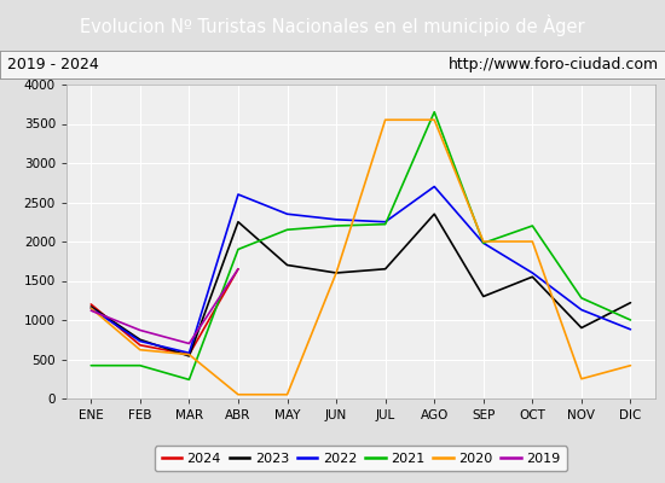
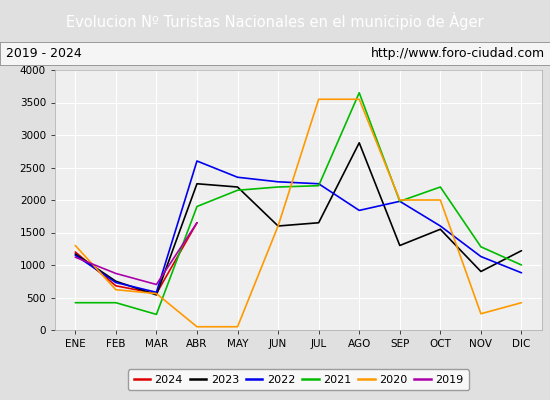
2020/ENE: 1150 -> 1300
2023/MAY: 1700 -> 2200
2023/AGO: 2350 -> 2880
2022/AGO: 2700 -> 1840
